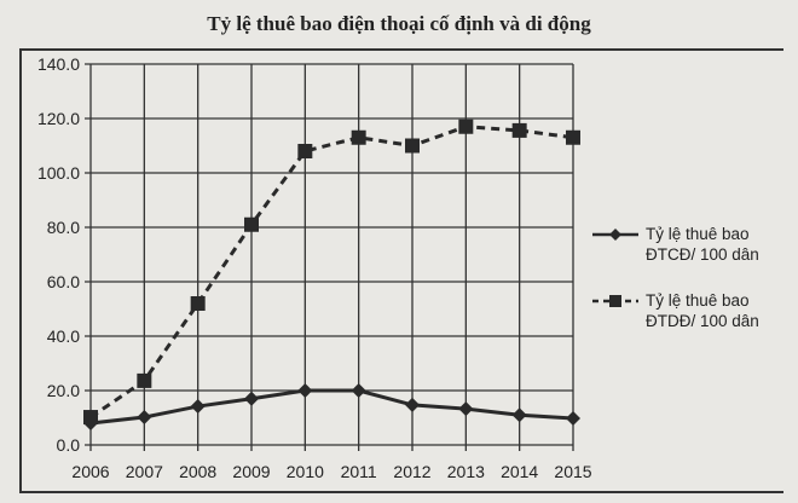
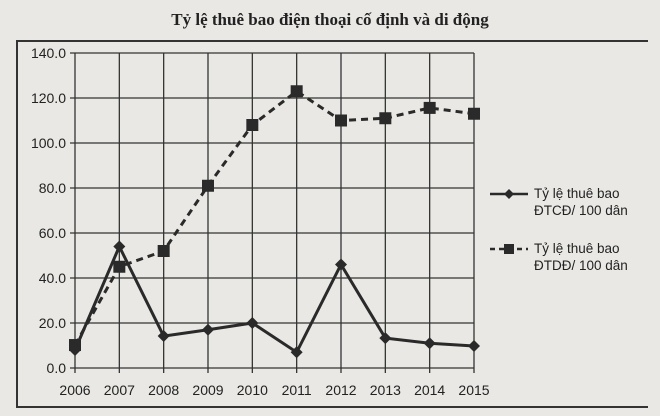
Tỷ lệ thuê bao ĐTCĐ/ 100 dân/2007: 10 -> 54
Tỷ lệ thuê bao ĐTDĐ/ 100 dân/2007: 24 -> 45
Tỷ lệ thuê bao ĐTCĐ/ 100 dân/2011: 20 -> 7
Tỷ lệ thuê bao ĐTDĐ/ 100 dân/2011: 113 -> 123
Tỷ lệ thuê bao ĐTCĐ/ 100 dân/2012: 15 -> 46
Tỷ lệ thuê bao ĐTDĐ/ 100 dân/2013: 117 -> 111
